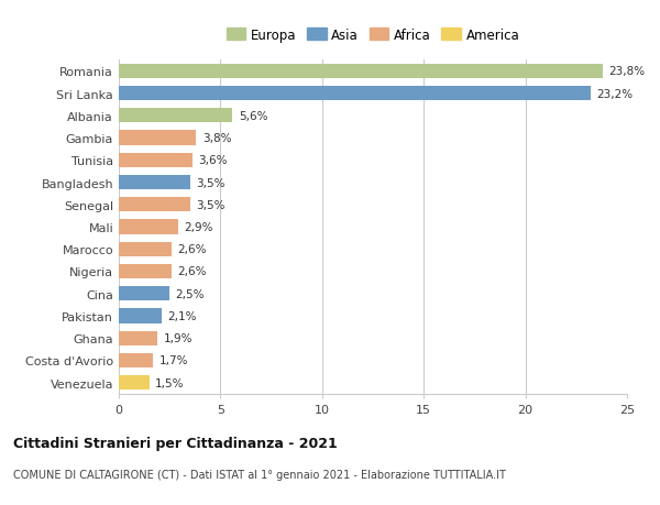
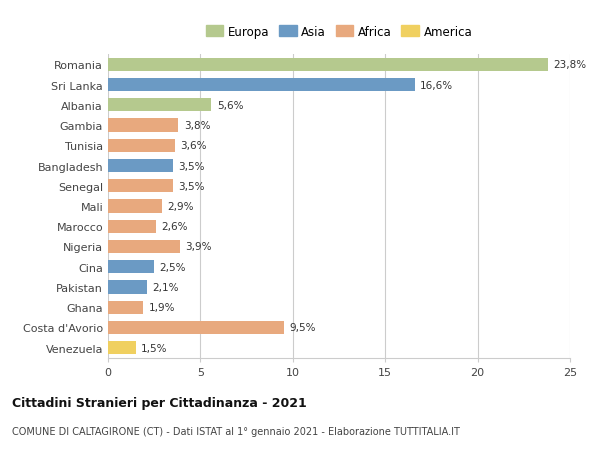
Sri Lanka: 23,2% -> 16,6%
Nigeria: 2,6% -> 3,9%
Costa d'Avorio: 1,7% -> 9,5%
